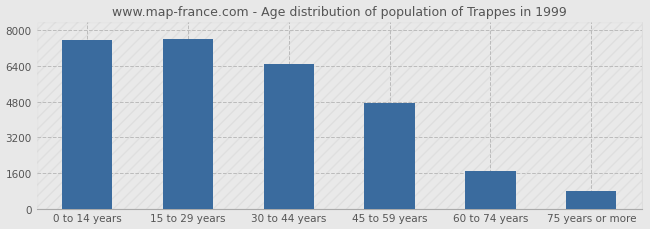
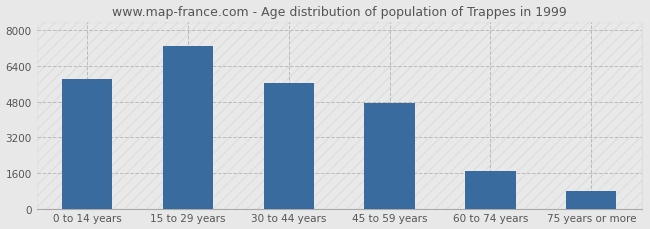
0 to 14 years: 7550 -> 5800
15 to 29 years: 7600 -> 7300
30 to 44 years: 6500 -> 5650
